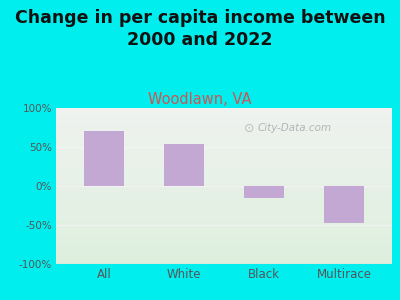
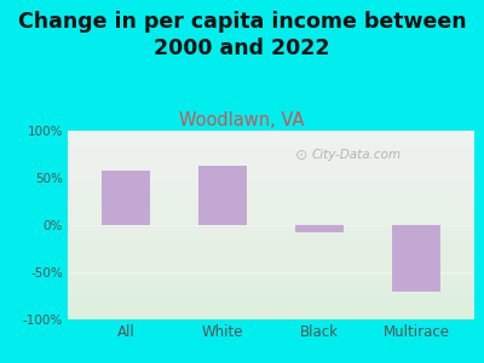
All: 70% -> 58%
White: 54% -> 63%
Black: -16% -> -8%
Multirace: -48% -> -70%
